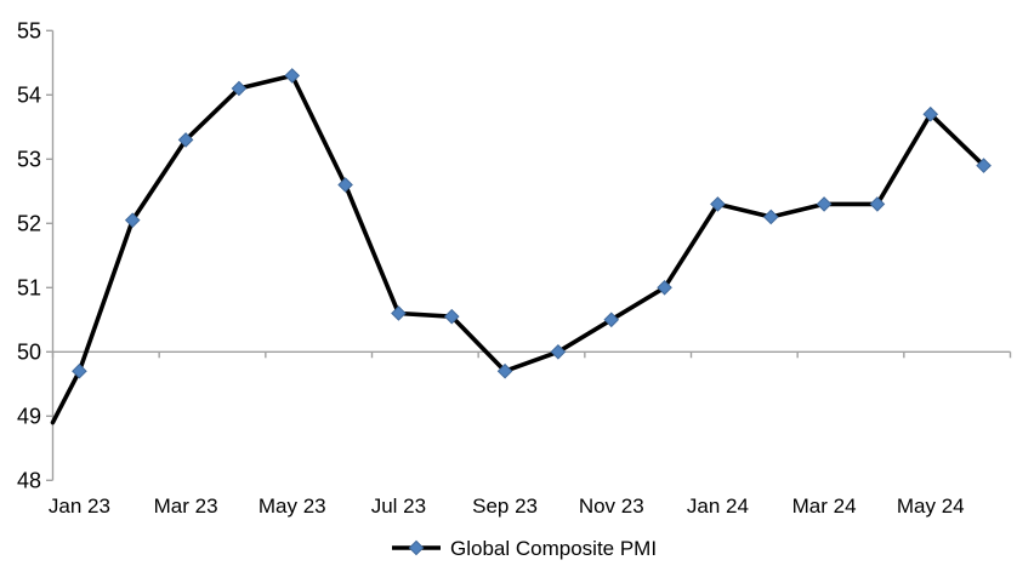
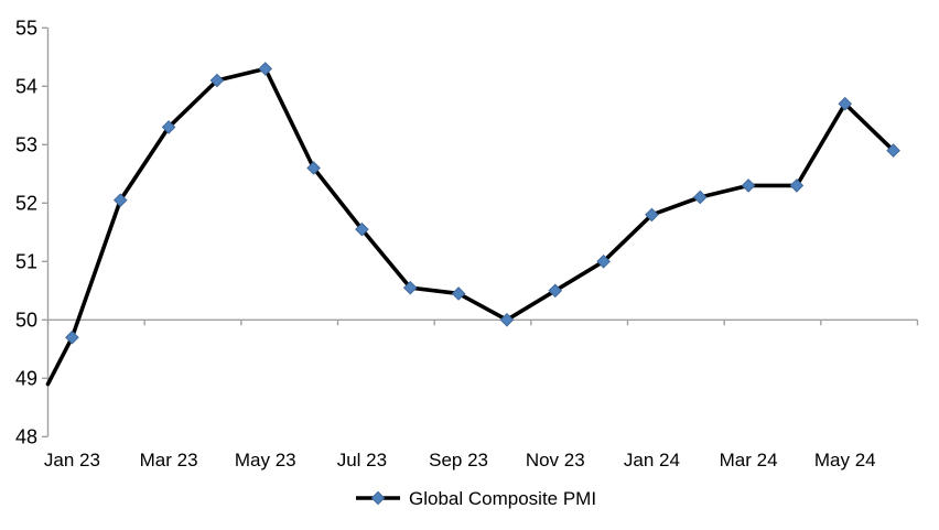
Jul 23: 50.6 -> 51.5
Sep 23: 49.7 -> 50.5
Jan 24: 52.3 -> 51.8
